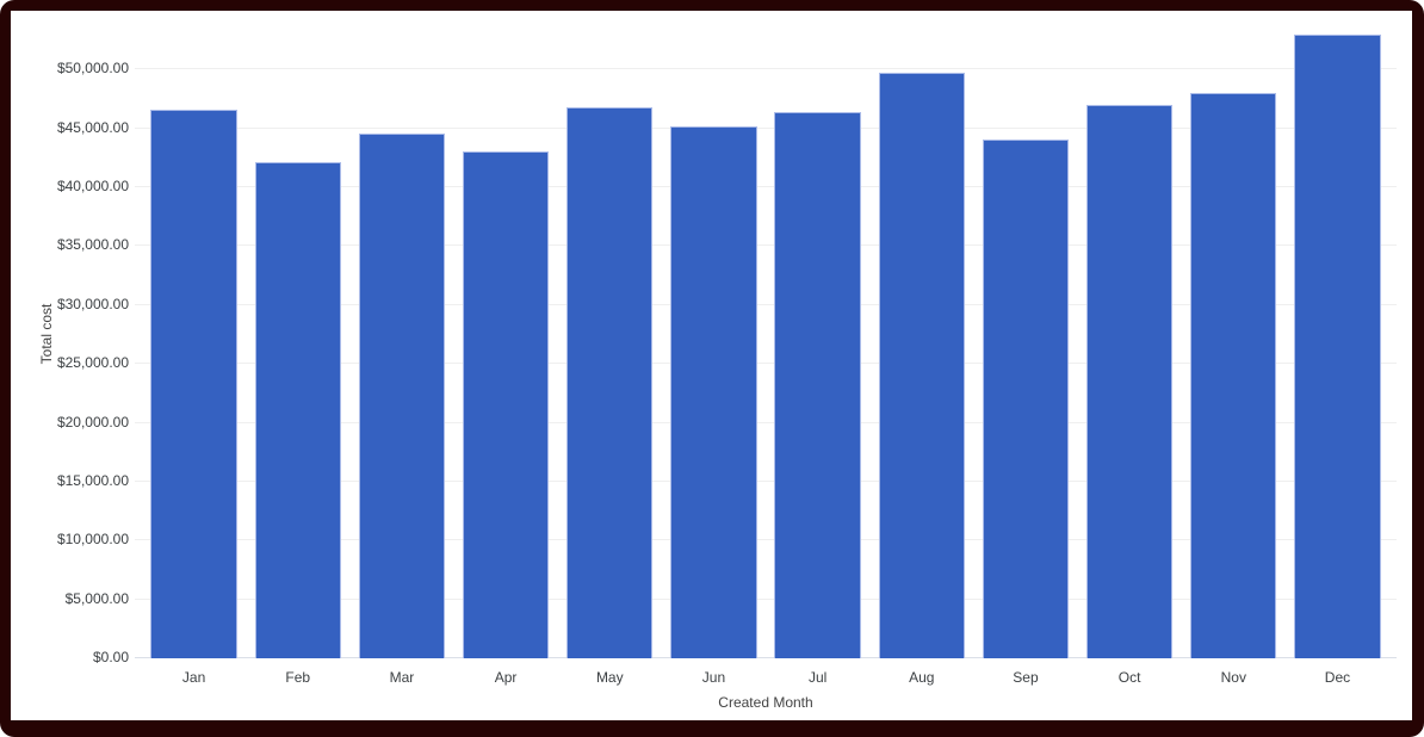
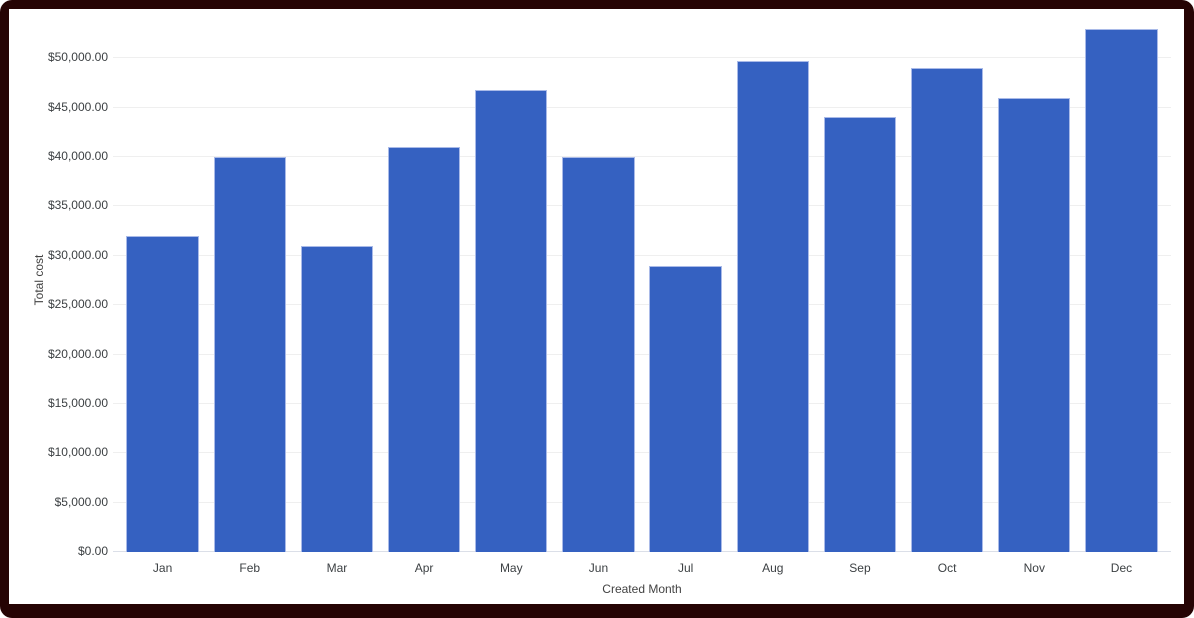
Jan: $47000 -> $32000
Feb: $42000 -> $40000
Mar: $45000 -> $31000
Apr: $43000 -> $41000
Jun: $45000 -> $40000
Jul: $46000 -> $29000
Oct: $47000 -> $49000
Nov: $48000 -> $46000
